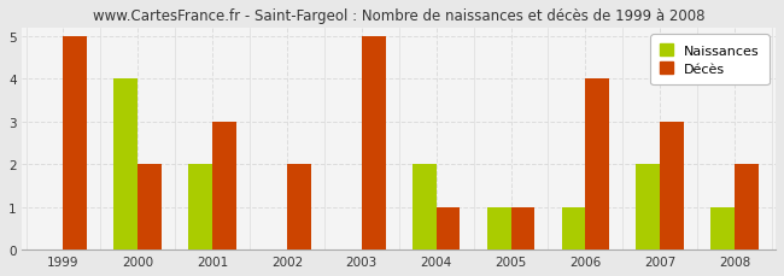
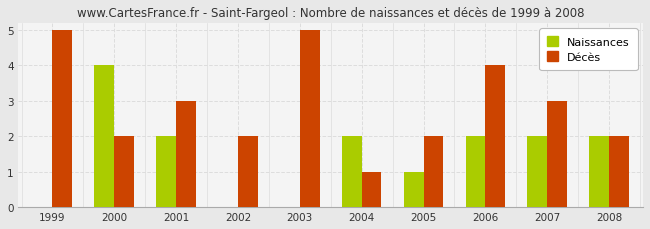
Décès/2005: 1 -> 2
Naissances/2006: 1 -> 2
Naissances/2008: 1 -> 2
